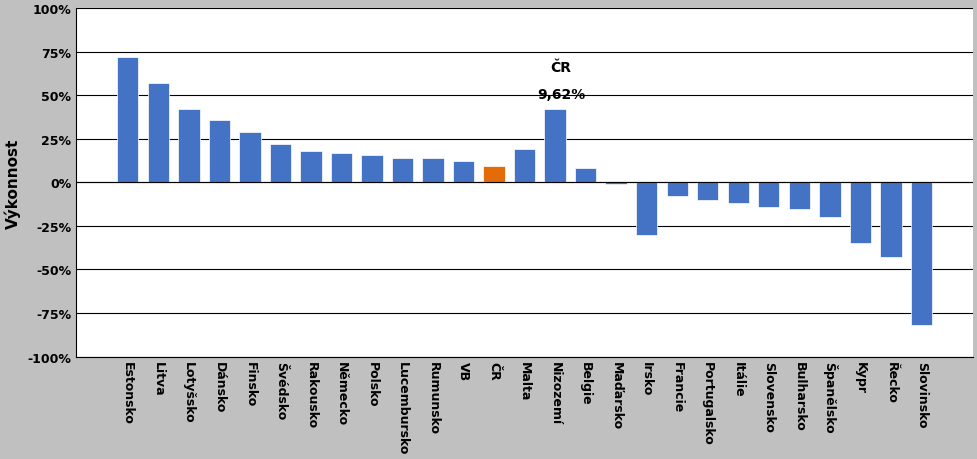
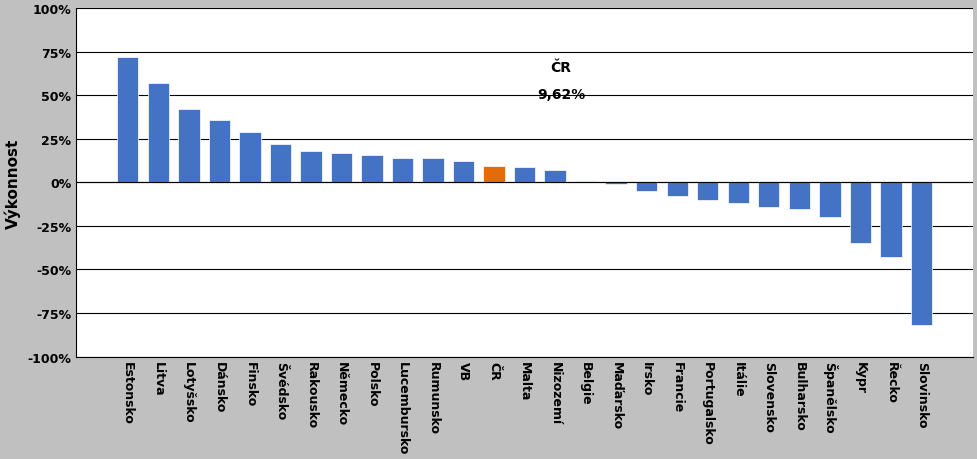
Malta: 19% -> 9%
Nizozemí: 42% -> 7%
Belgie: 8% -> 1%
Irsko: -30% -> -5%
